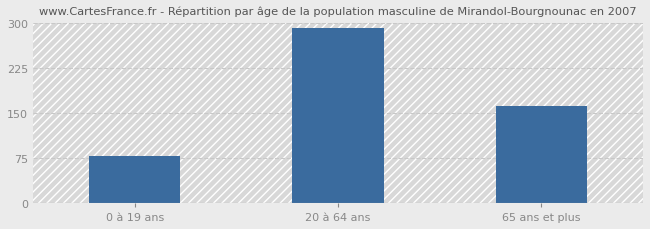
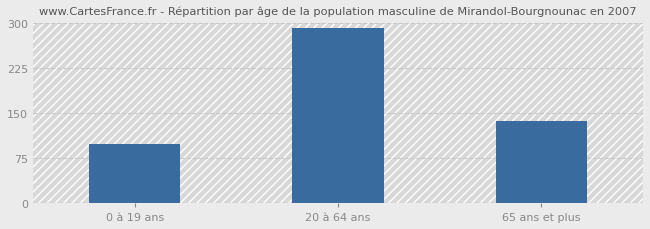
0 à 19 ans: 78 -> 98
65 ans et plus: 162 -> 136
